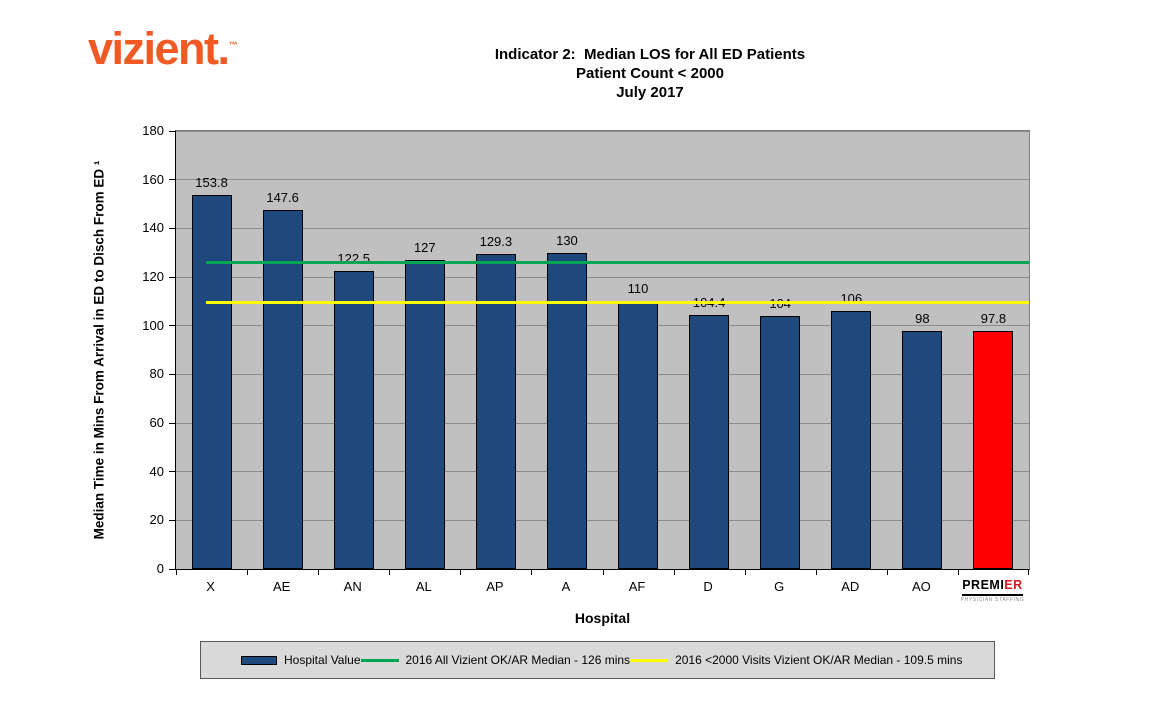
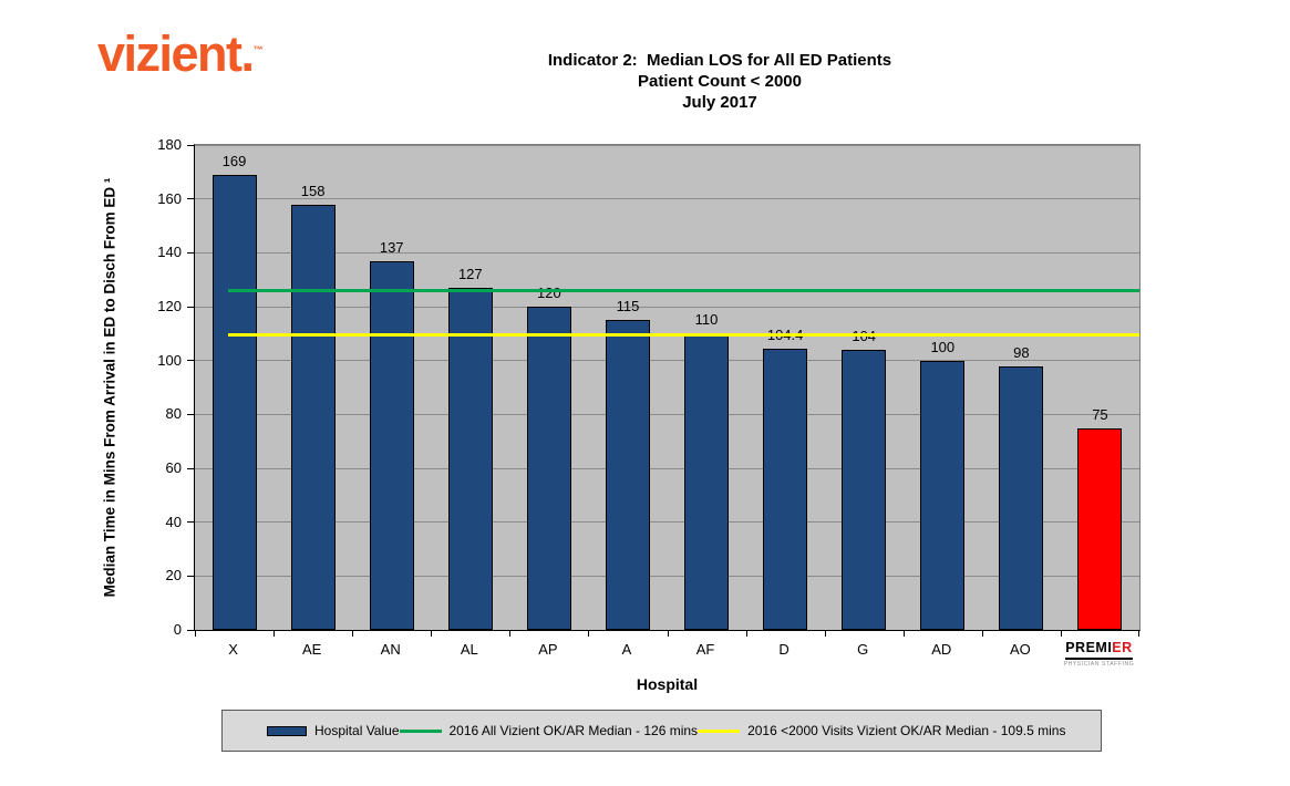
X: 153.8 -> 169
AE: 147.6 -> 158
AN: 122.5 -> 137
AP: 129.3 -> 120
A: 130 -> 115
AD: 106 -> 100
PREMIER: 97.8 -> 75
